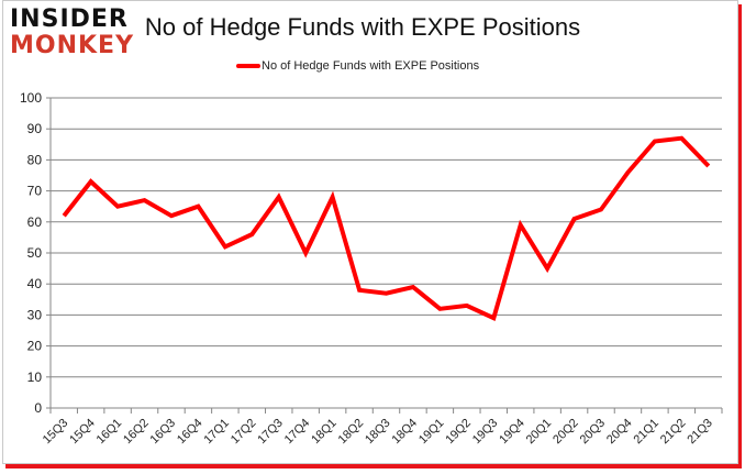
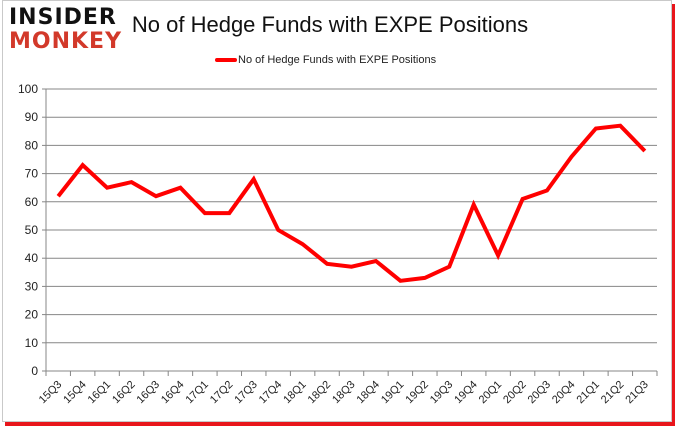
17Q1: 52 -> 56
18Q1: 68 -> 45
19Q3: 29 -> 37
20Q1: 45 -> 41
